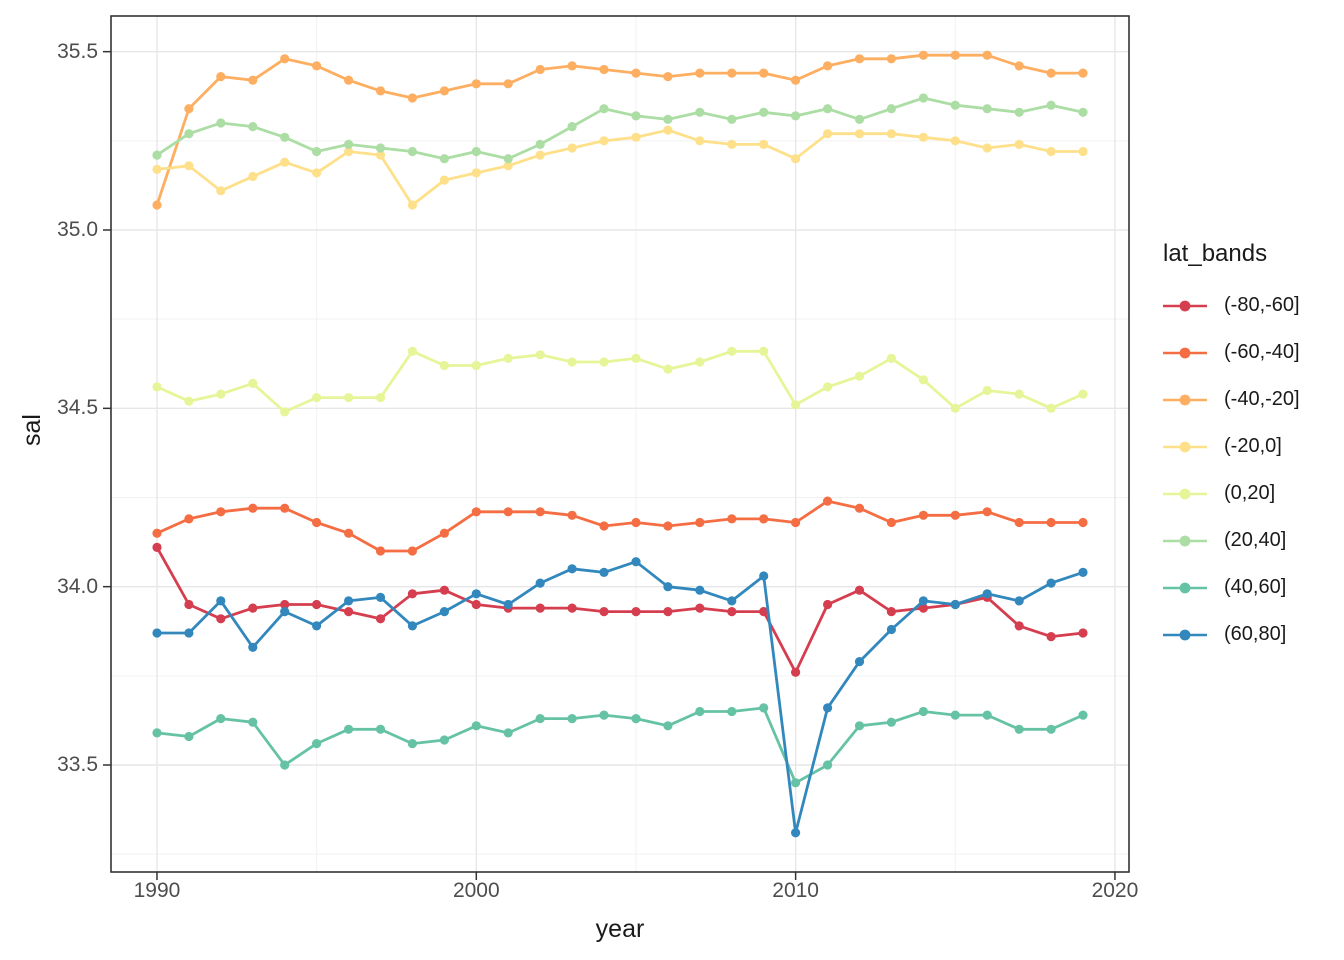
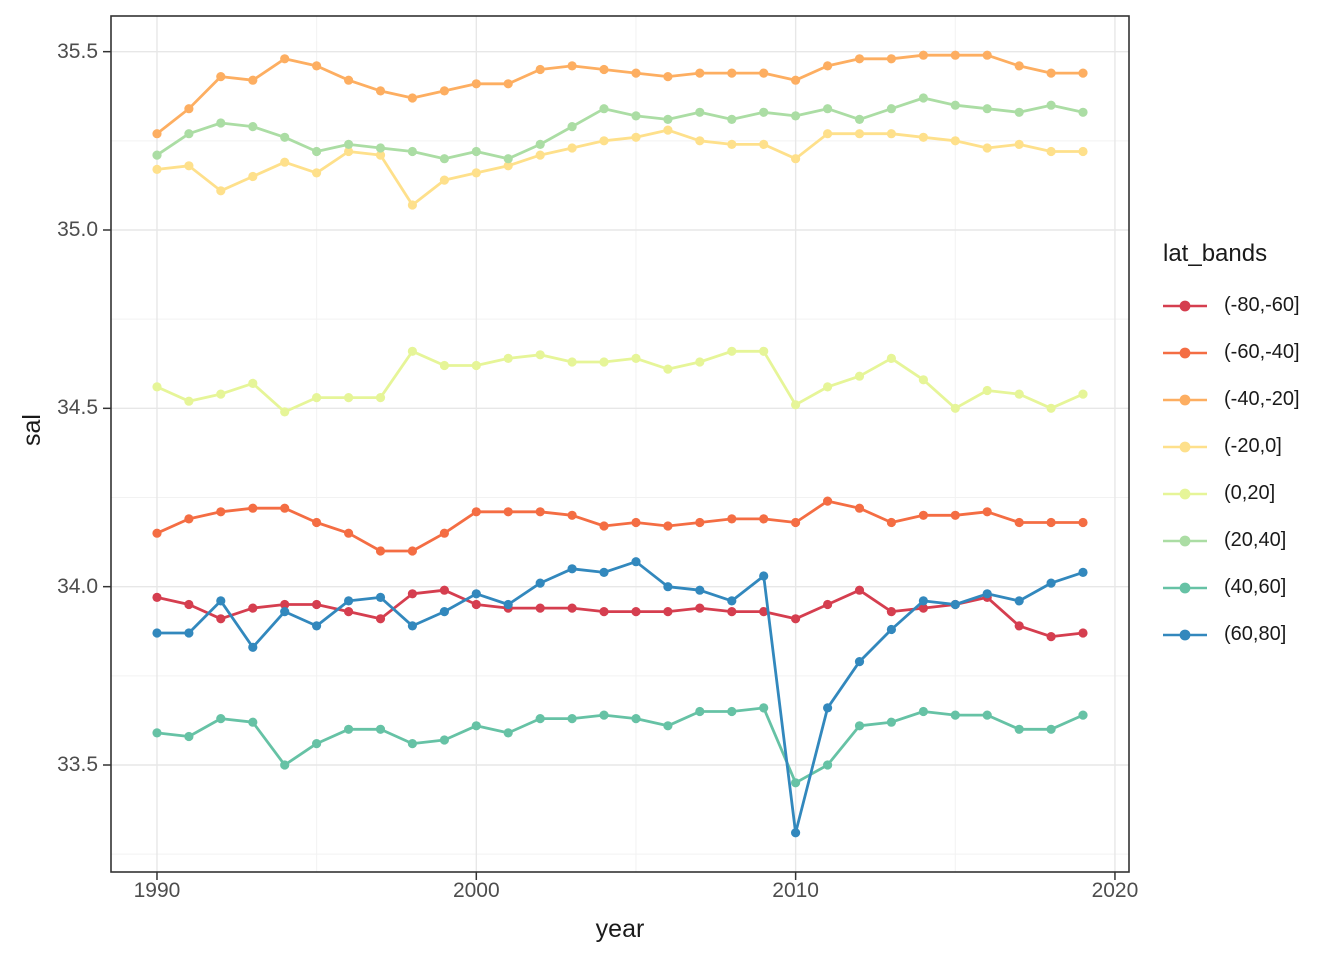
(-80,-60]/1990: 34.11 -> 33.97
(-40,-20]/1990: 35.07 -> 35.27
(-80,-60]/2010: 33.76 -> 33.91
